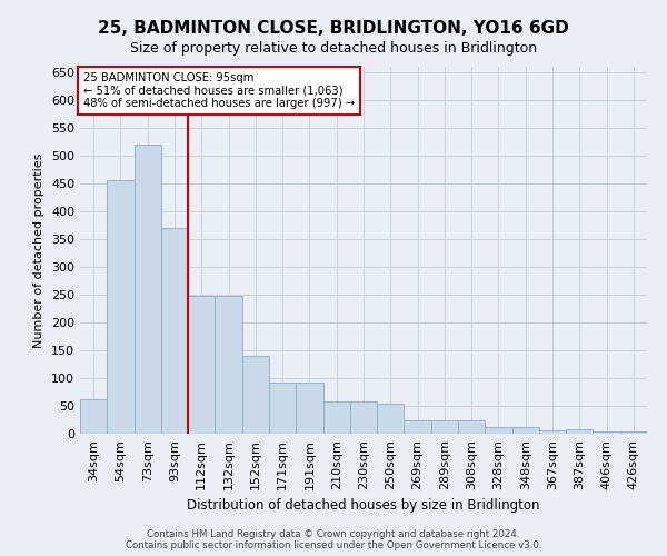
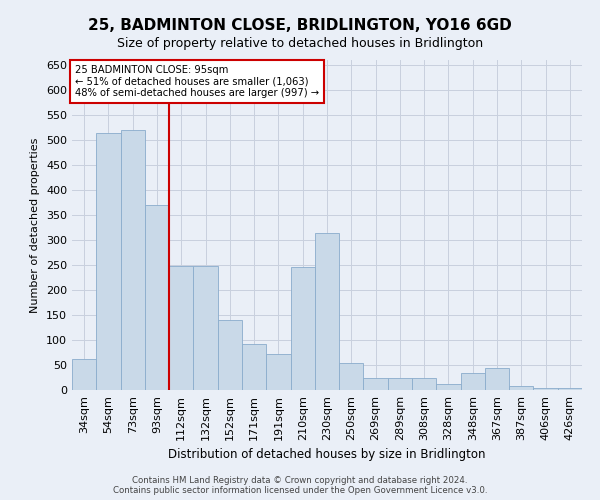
54sqm: 457 -> 514
191sqm: 93 -> 72
210sqm: 58 -> 246
230sqm: 58 -> 314
348sqm: 12 -> 34
367sqm: 6 -> 44
